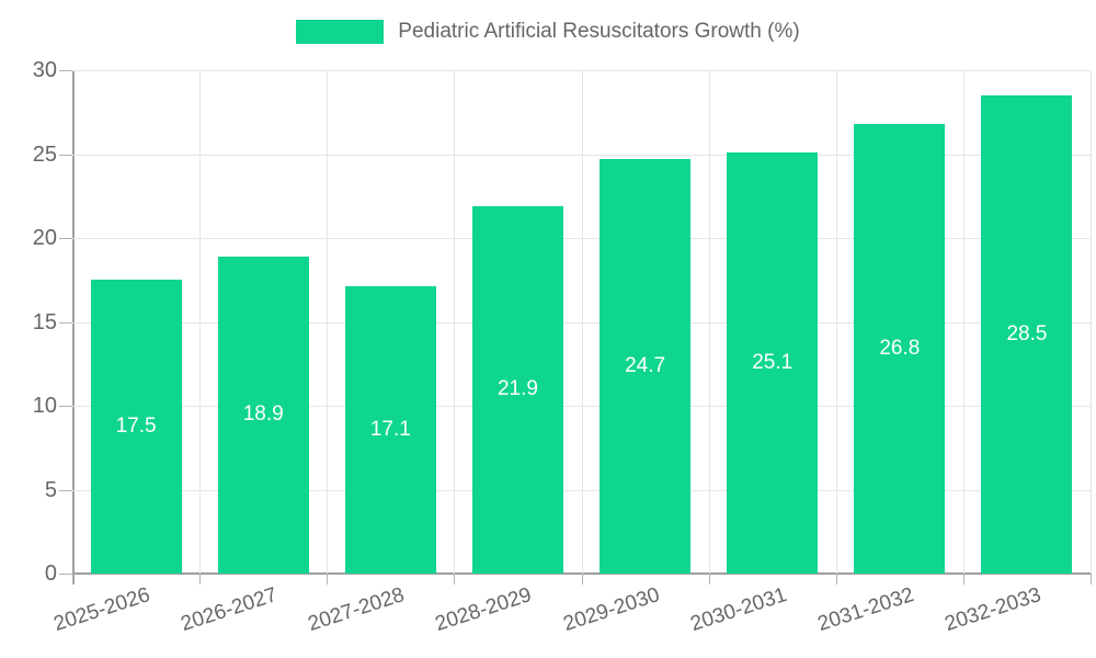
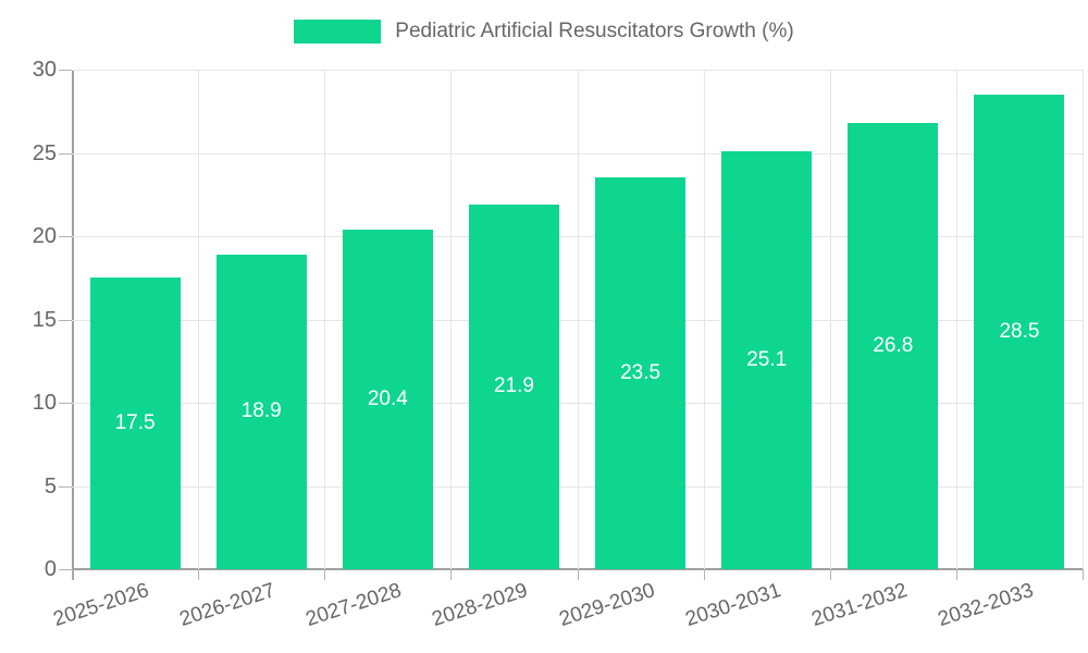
2027-2028: 17.1 -> 20.4
2029-2030: 24.7 -> 23.5
